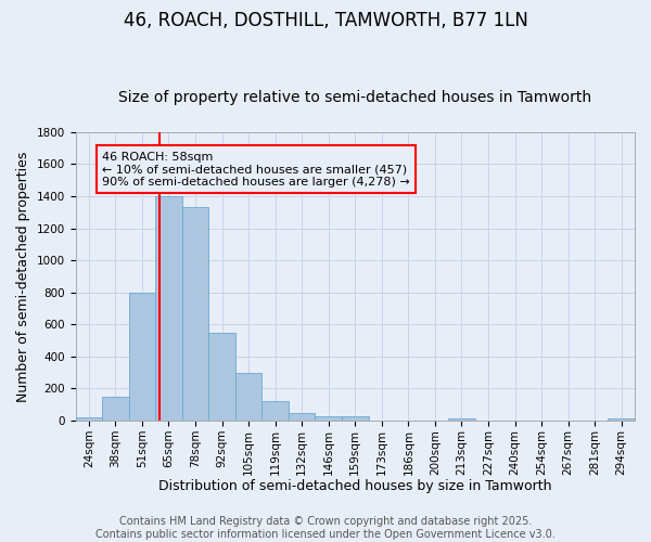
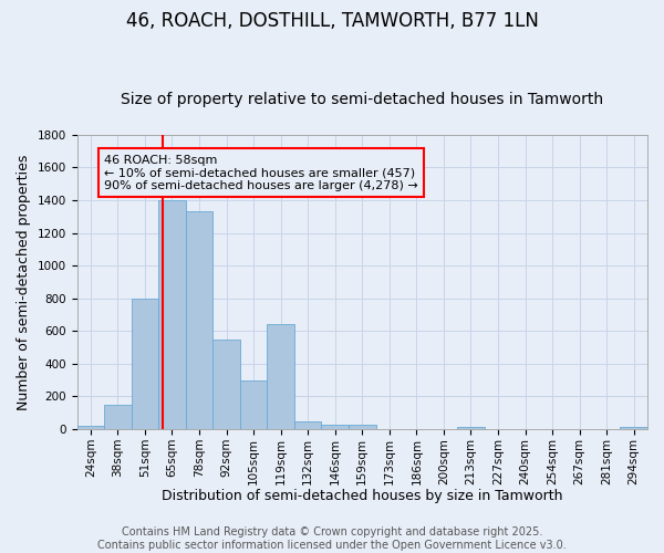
119sqm: 120 -> 640
